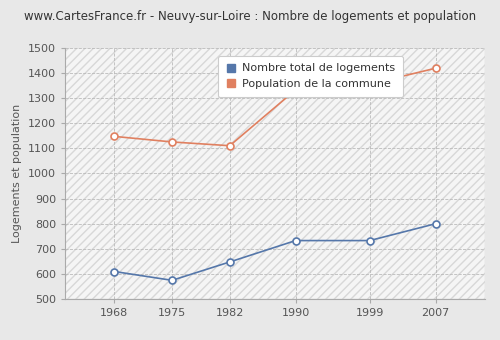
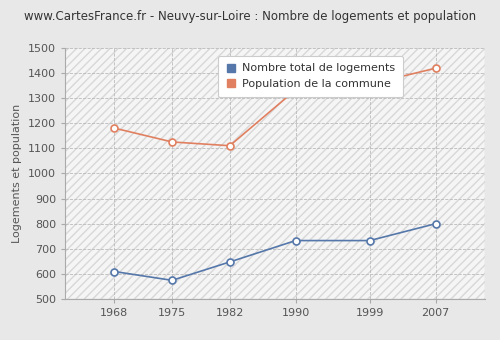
Population de la commune/1968: 1147 -> 1180
